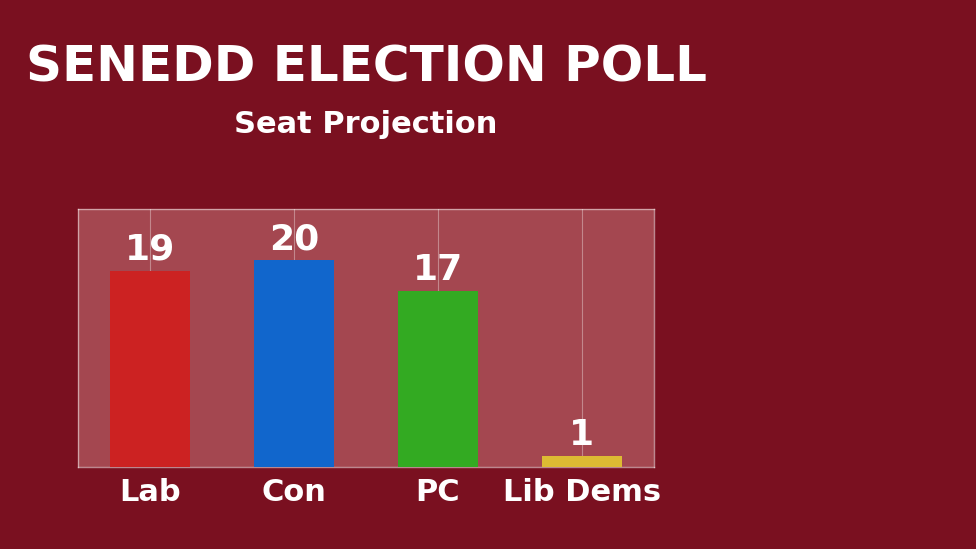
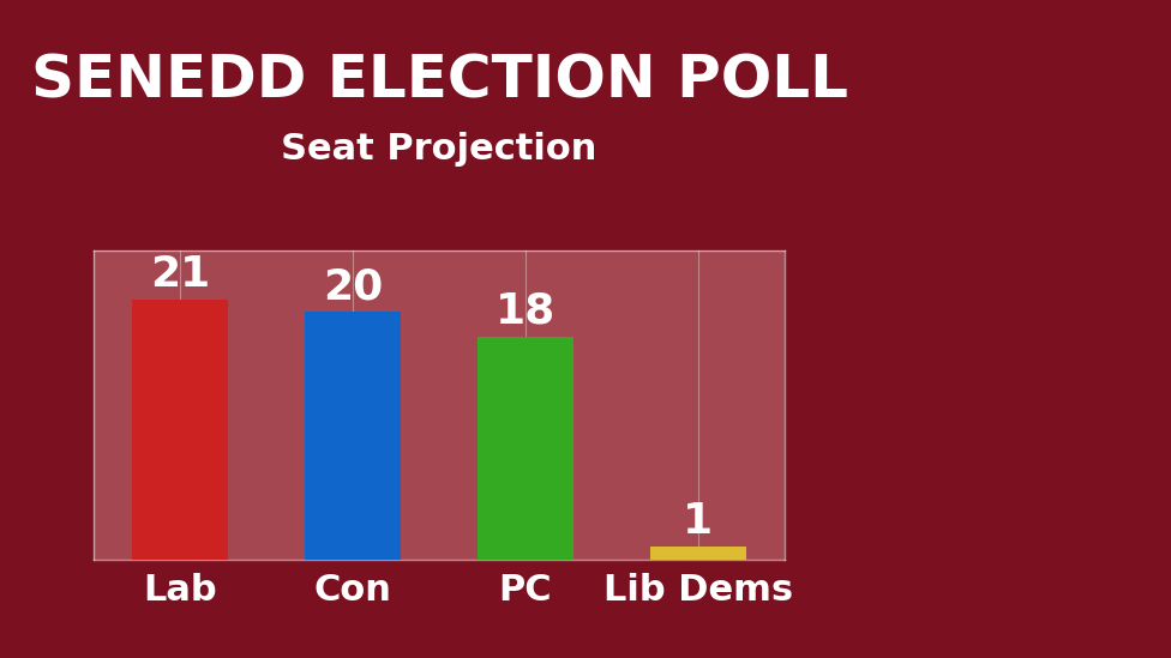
Lab: 19 -> 21
PC: 17 -> 18
